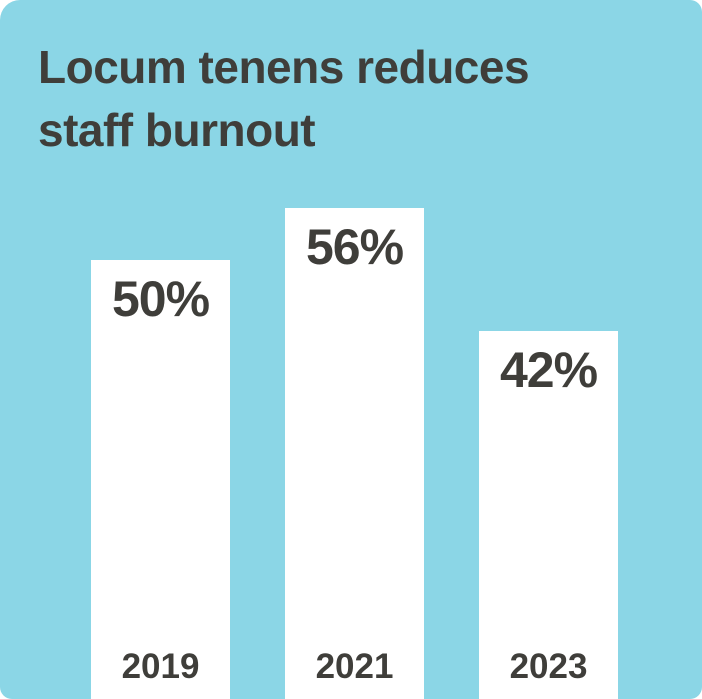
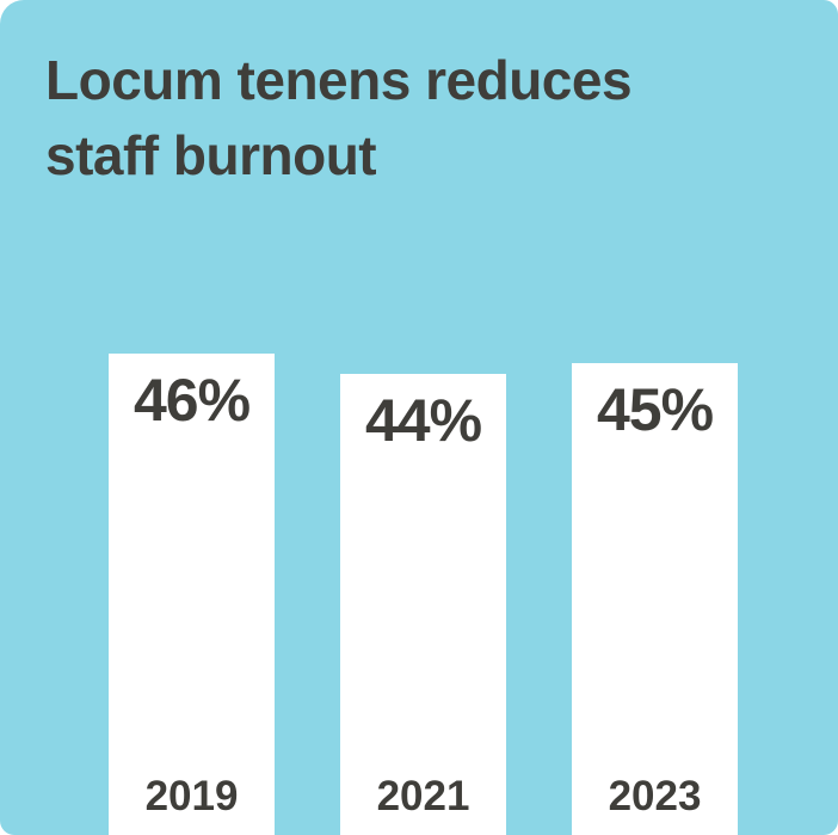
2019: 50% -> 46%
2021: 56% -> 44%
2023: 42% -> 45%
